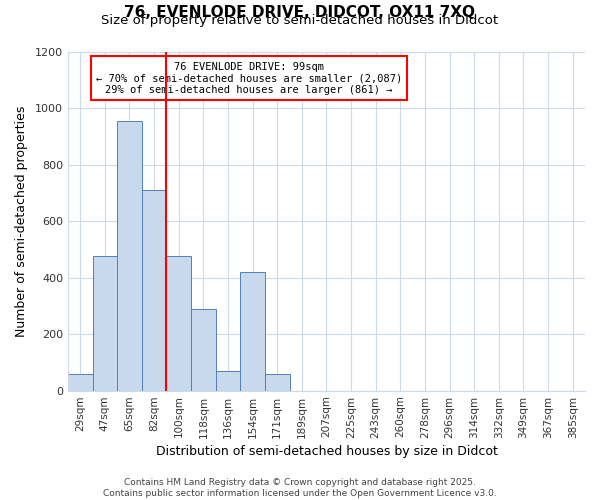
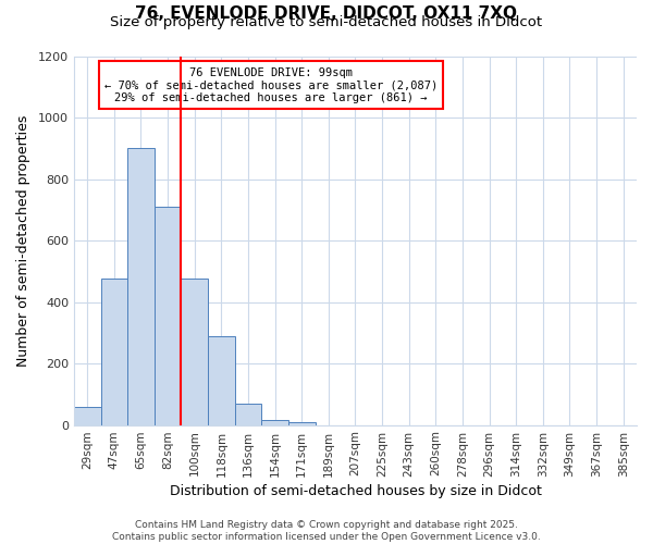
65sqm: 955 -> 900
154sqm: 420 -> 15
171sqm: 60 -> 10
